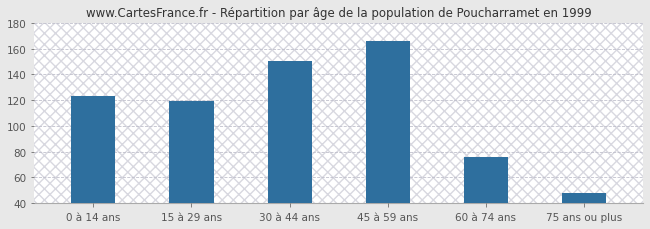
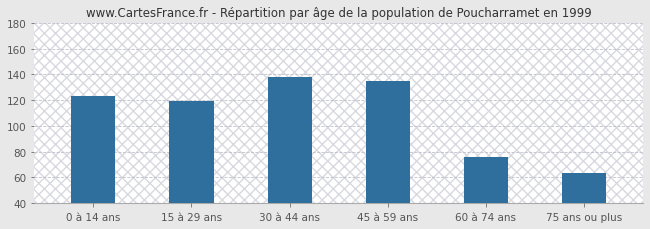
30 à 44 ans: 150 -> 138
45 à 59 ans: 166 -> 135
75 ans ou plus: 48 -> 63
